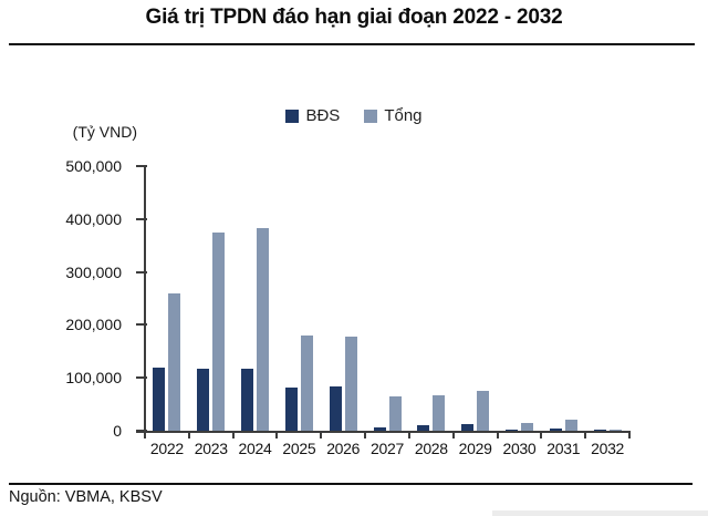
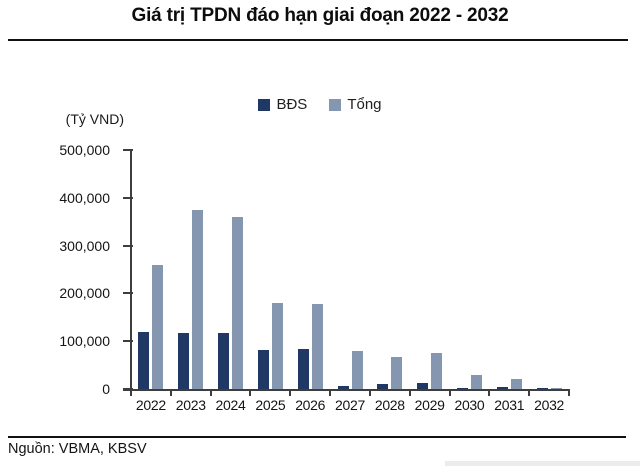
Tổng/2024: 380000 -> 360000
Tổng/2027: 60000 -> 80000
Tổng/2030: 20000 -> 30000
